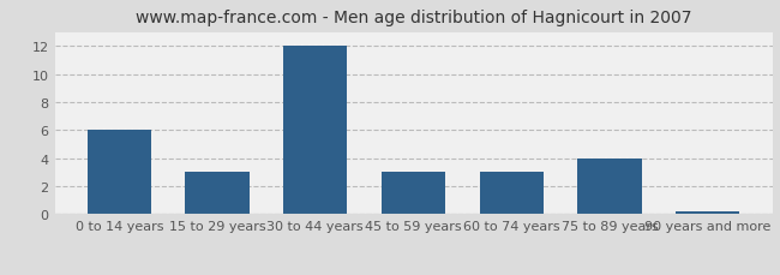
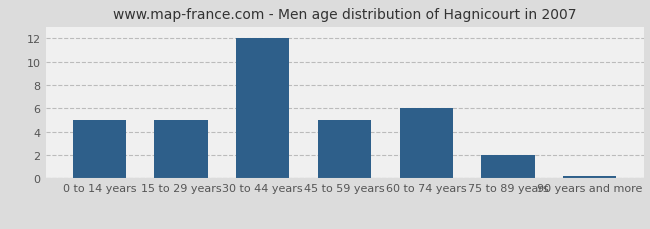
0 to 14 years: 6.0 -> 5.0
15 to 29 years: 3.0 -> 5.0
45 to 59 years: 3.0 -> 5.0
60 to 74 years: 3.0 -> 6.0
75 to 89 years: 4.0 -> 2.0
